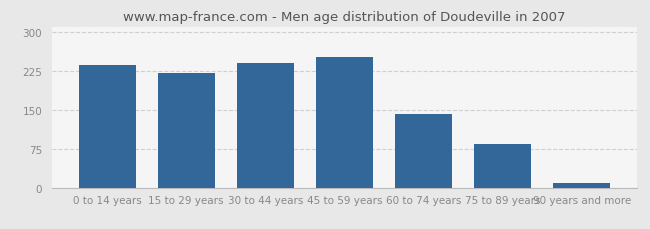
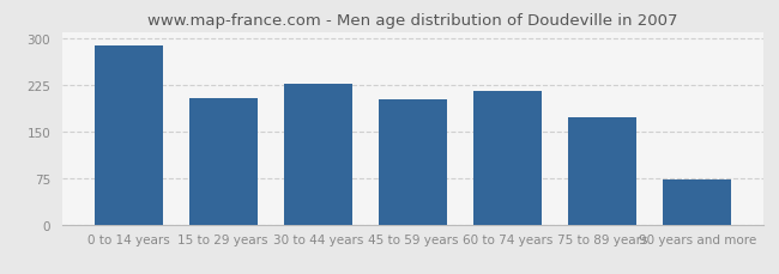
0 to 14 years: 237 -> 288
15 to 29 years: 220 -> 204
30 to 44 years: 240 -> 226
45 to 59 years: 252 -> 202
60 to 74 years: 142 -> 214
75 to 89 years: 83 -> 172
90 years and more: 8 -> 72
